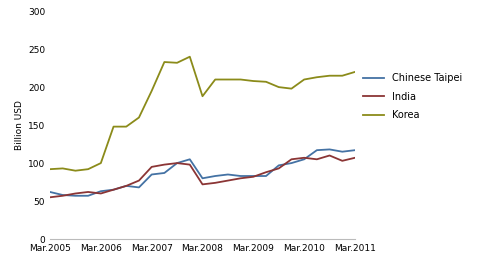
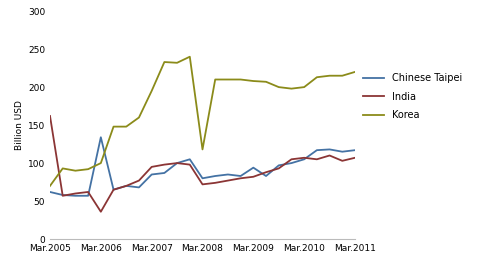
India/Mar.2005: 55 -> 162
Korea/Mar.2005: 92 -> 70
Chinese Taipei/Mar.2006: 63 -> 134
India/Mar.2006: 60 -> 36
Korea/Mar.2008: 188 -> 118
Chinese Taipei/Mar.2009: 83 -> 94
Korea/Mar.2010: 210 -> 200
